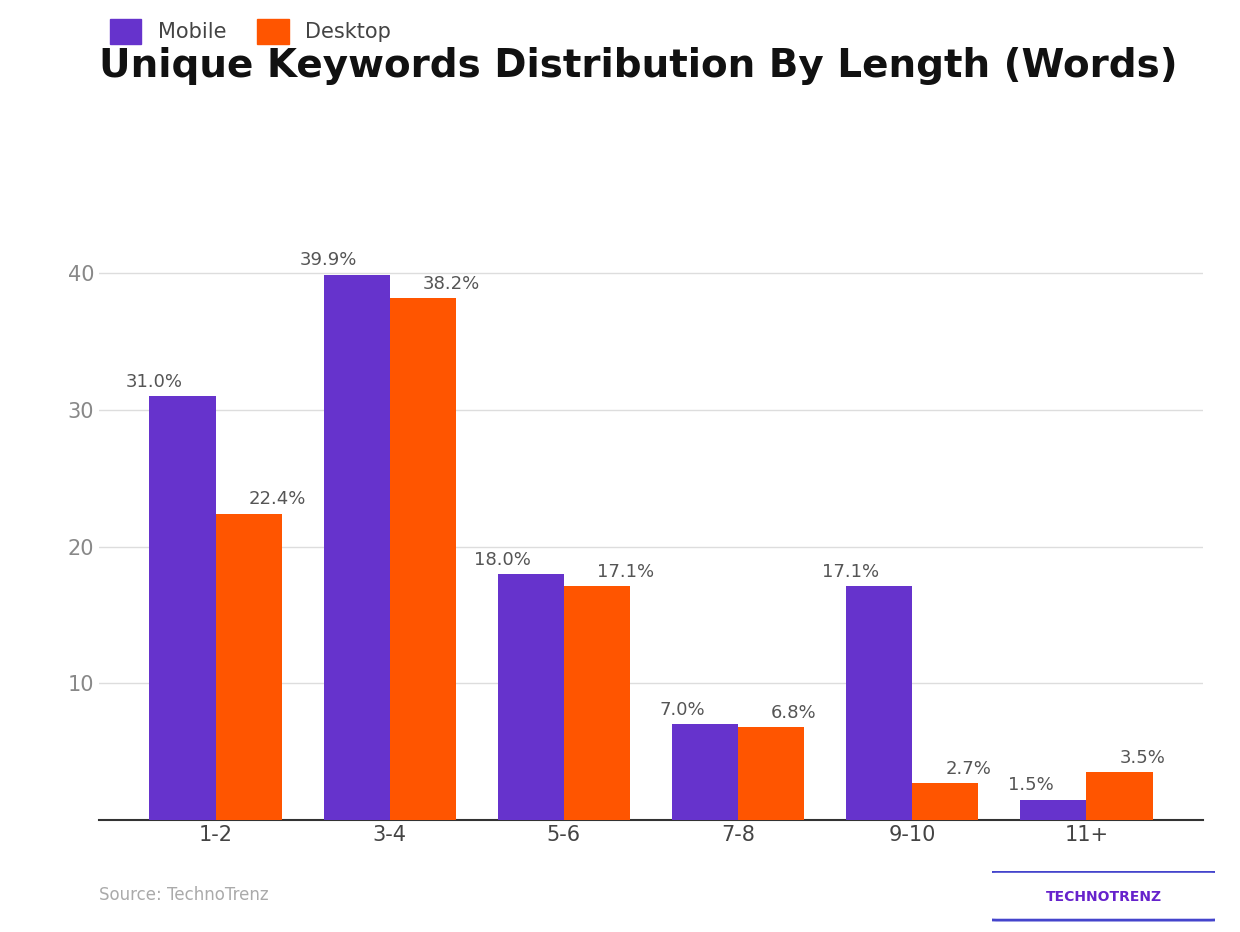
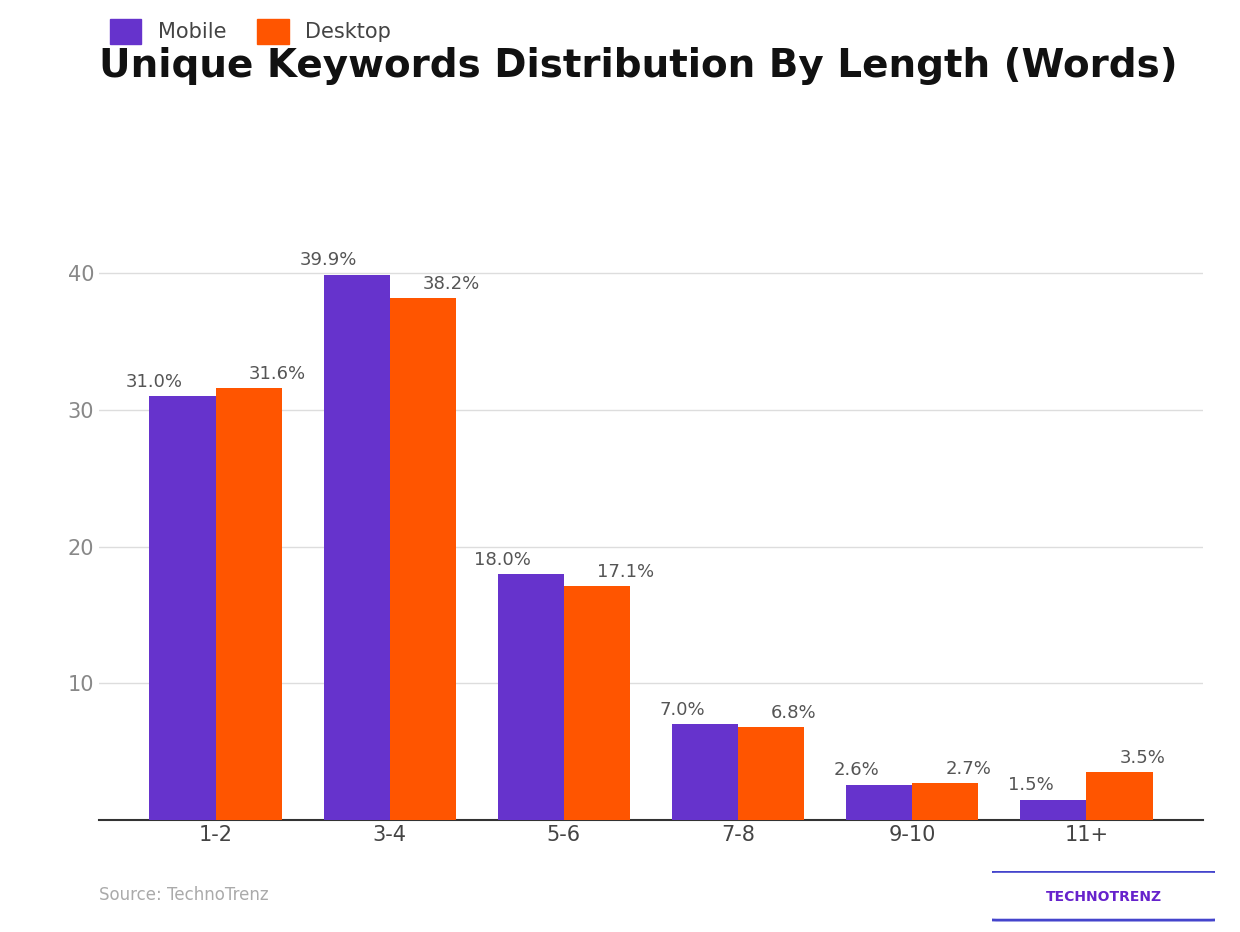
Desktop/1-2: 22.4% -> 31.6%
Mobile/9-10: 17.1% -> 2.6%
